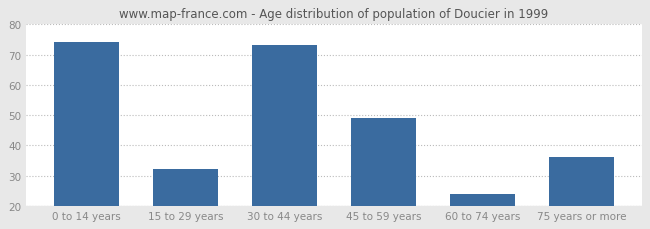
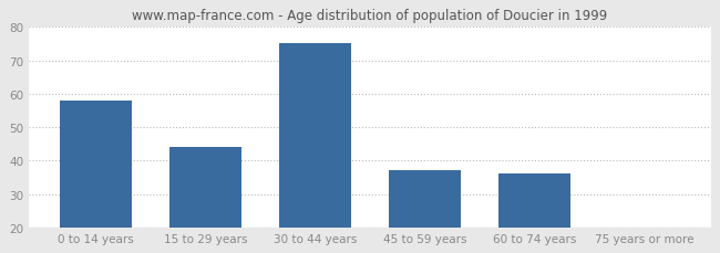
0 to 14 years: 74 -> 58
15 to 29 years: 32 -> 44
30 to 44 years: 73 -> 75
45 to 59 years: 49 -> 37
60 to 74 years: 24 -> 36
75 years or more: 36 -> 20
